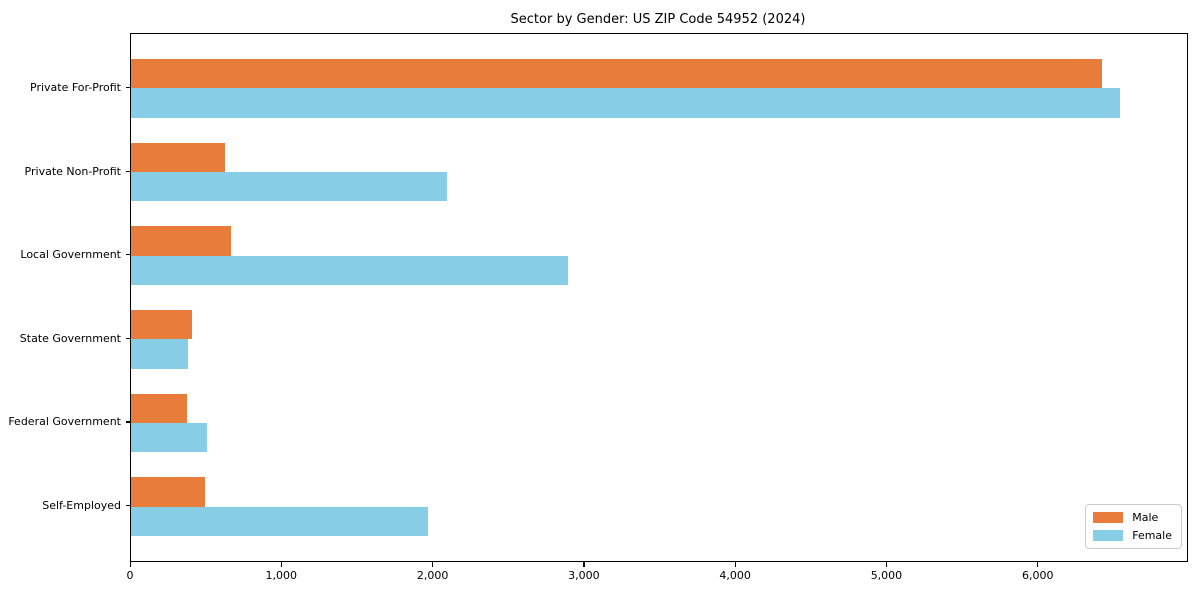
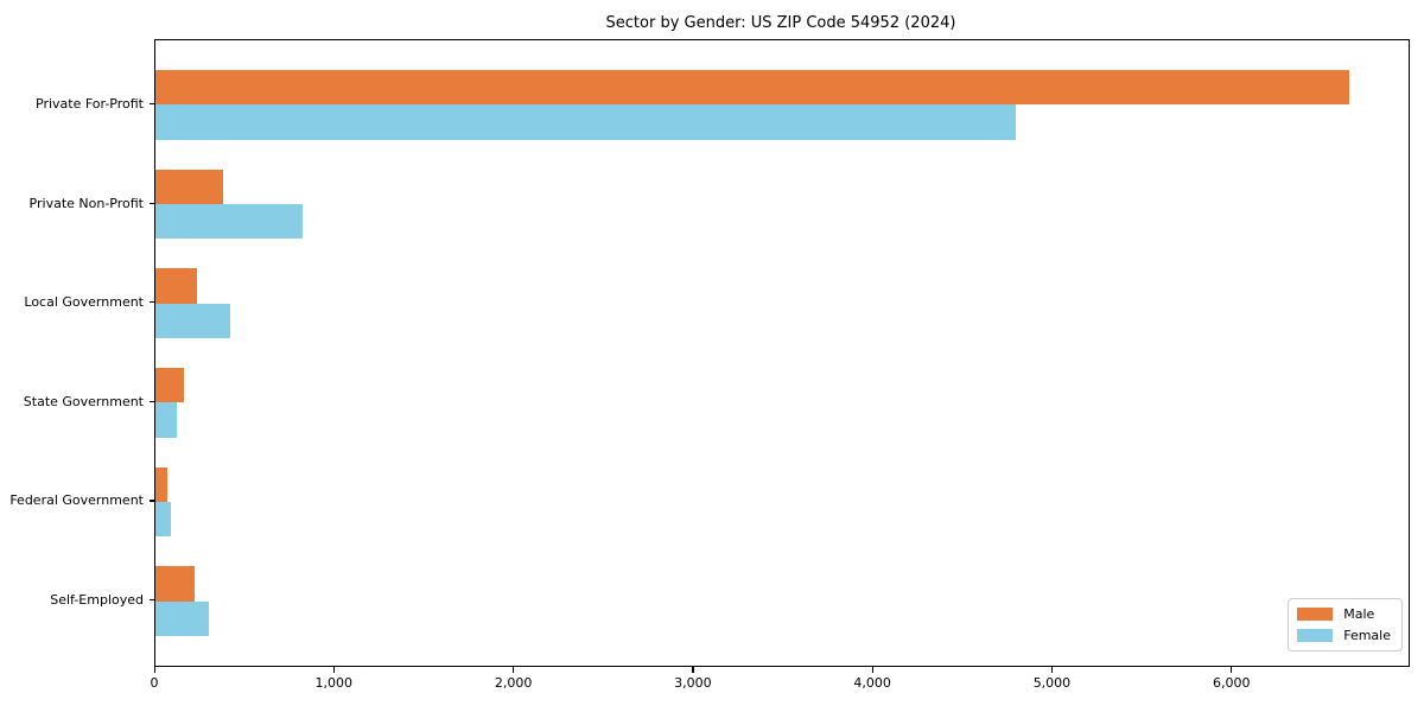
Male/Private For-Profit: 6420 -> 6650
Female/Private For-Profit: 6540 -> 4800
Male/Private Non-Profit: 620 -> 380
Female/Private Non-Profit: 2090 -> 820
Male/Local Government: 660 -> 230
Female/Local Government: 2890 -> 420
Male/State Government: 400 -> 160
Female/State Government: 380 -> 120
Male/Federal Government: 370 -> 60
Female/Federal Government: 500 -> 80
Male/Self-Employed: 490 -> 220
Female/Self-Employed: 1960 -> 300
